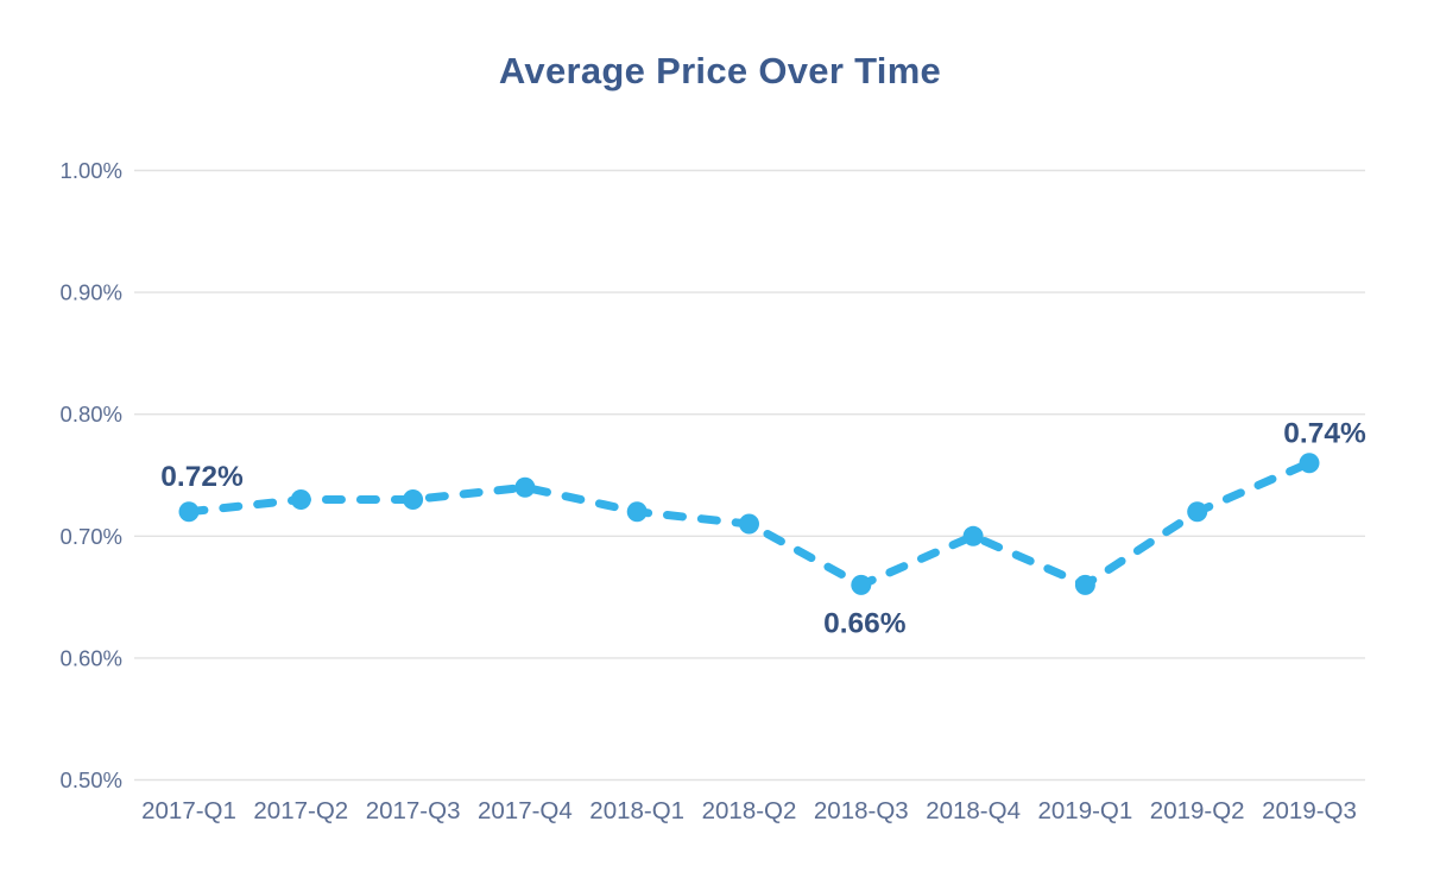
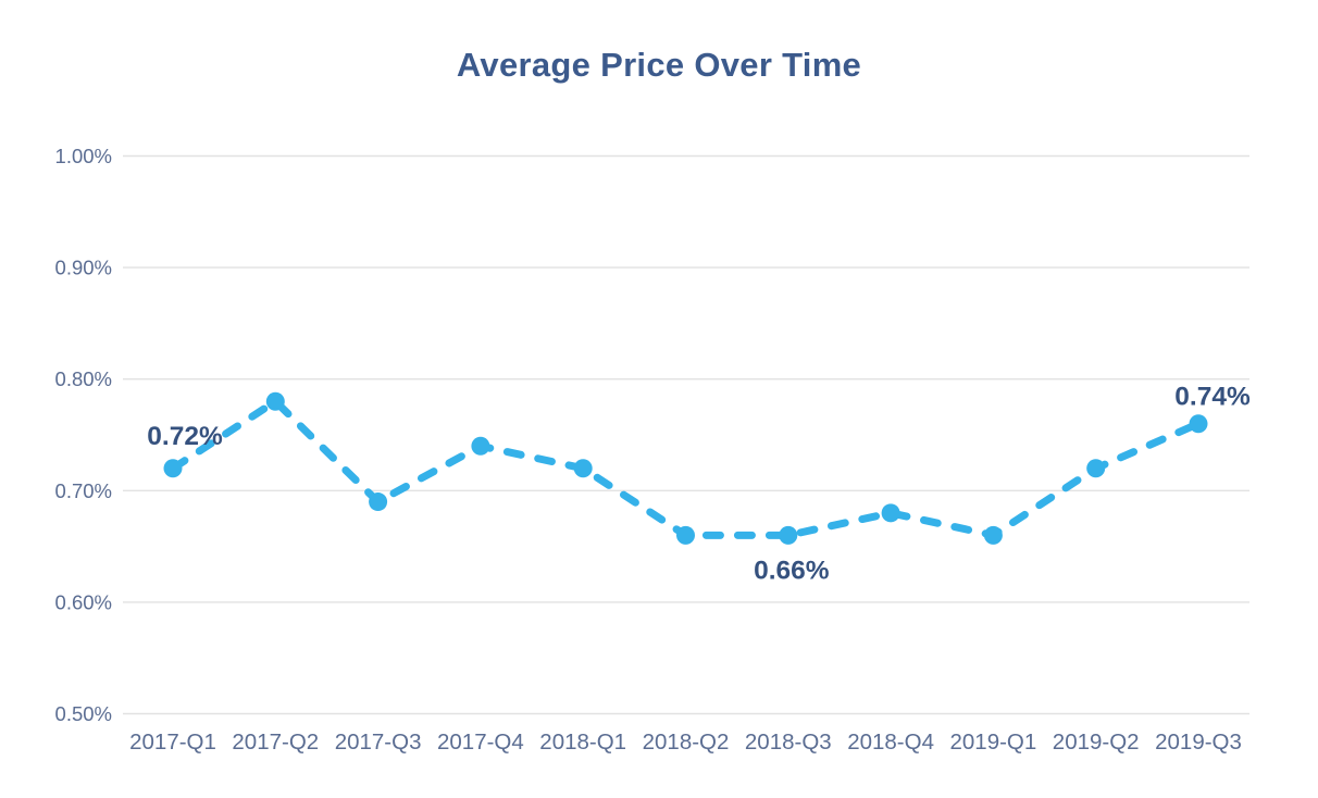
2017-Q2: 0.73% -> 0.78%
2017-Q3: 0.73% -> 0.69%
2018-Q2: 0.71% -> 0.66%
2018-Q4: 0.70% -> 0.68%
